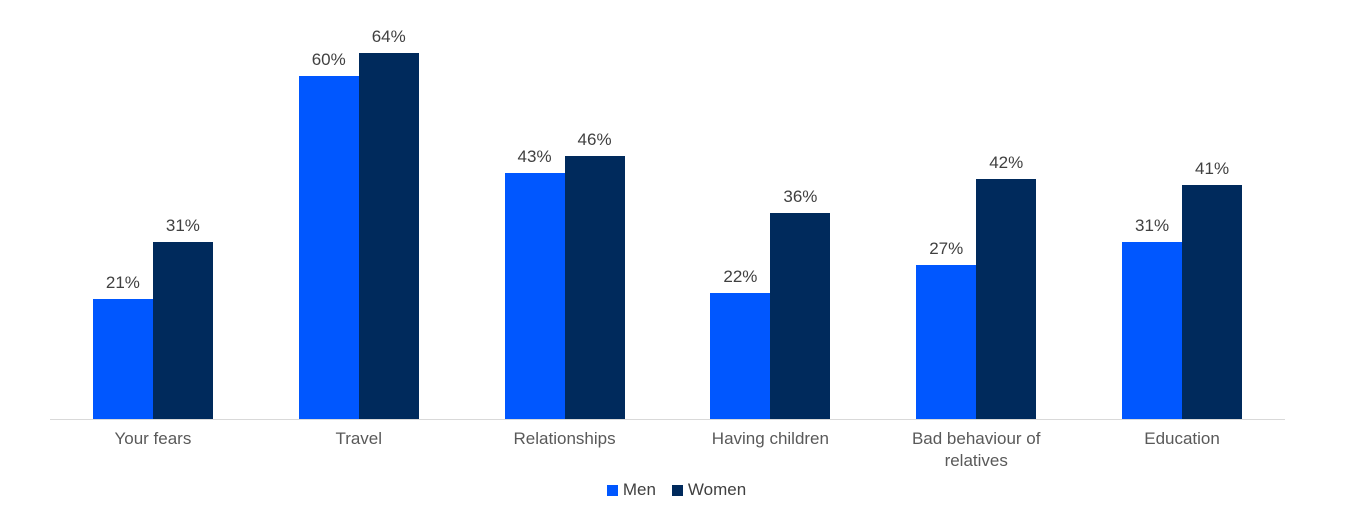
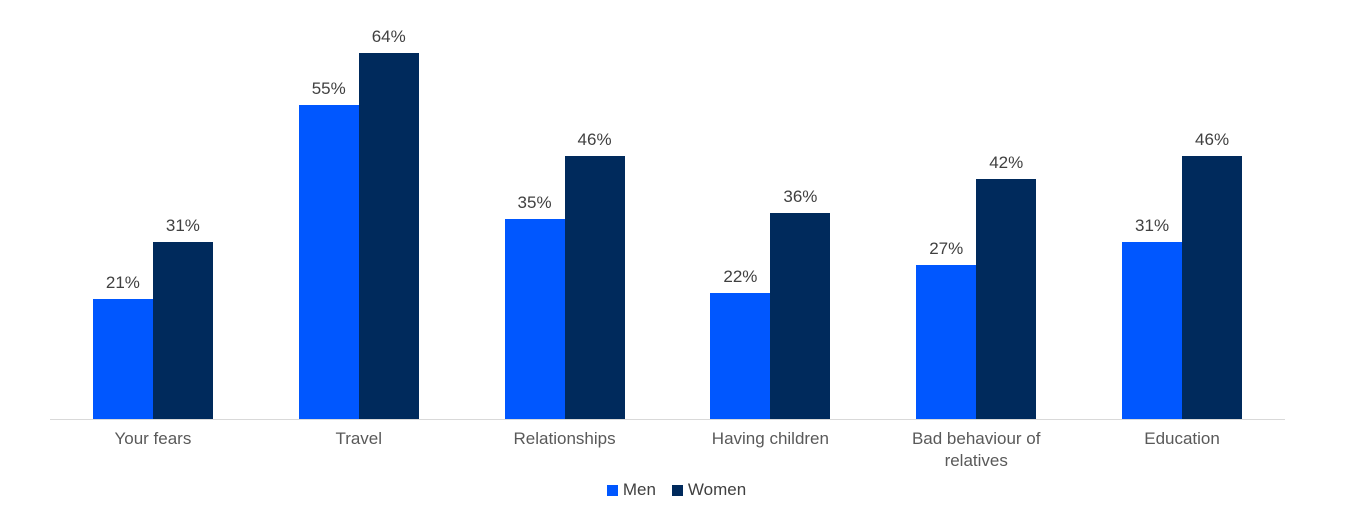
Men/Travel: 60% -> 55%
Men/Relationships: 43% -> 35%
Women/Education: 41% -> 46%
